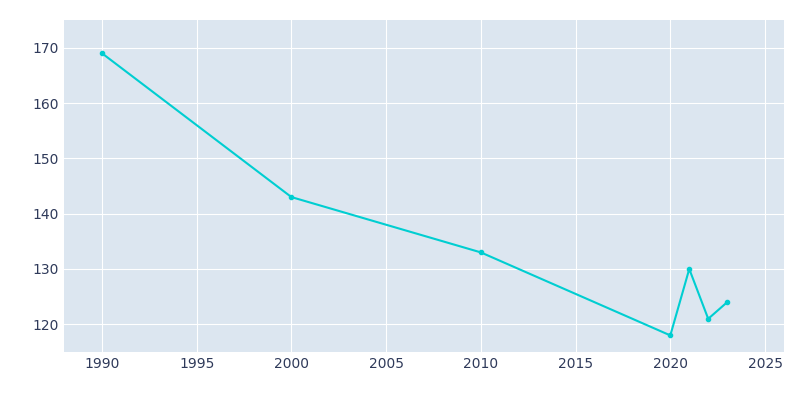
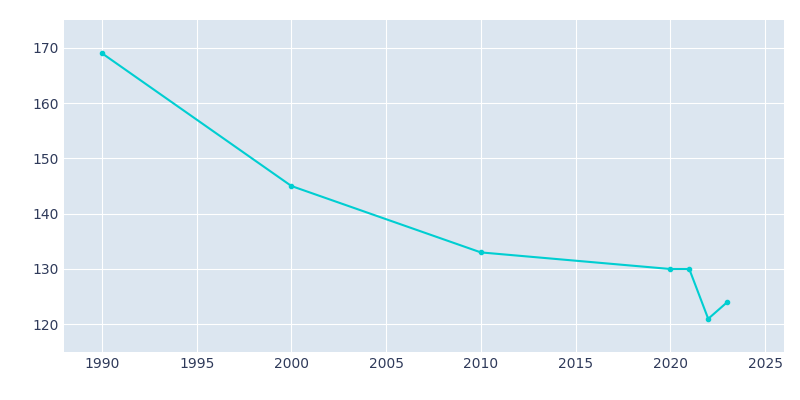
2000: 143 -> 145
2020: 118 -> 130
